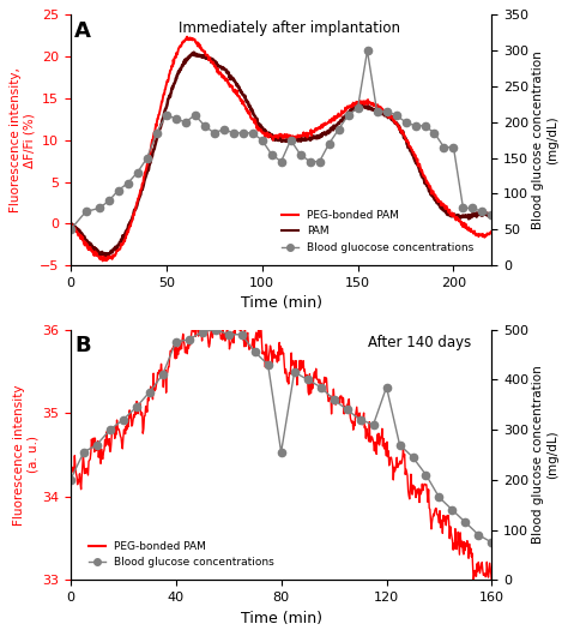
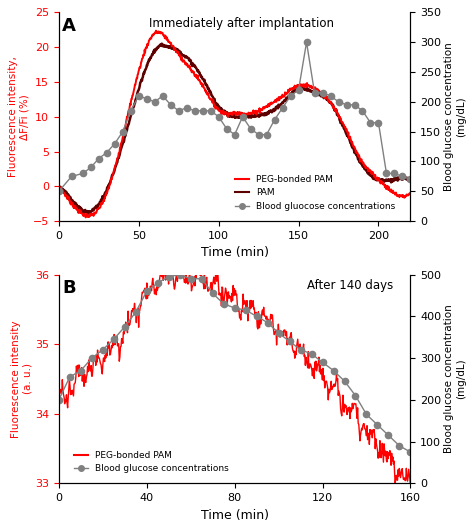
Blood glucose concentrations/40: 475 -> 460
Blood glucose concentrations/80: 255 -> 420
Blood glucose concentrations/120: 385 -> 290
